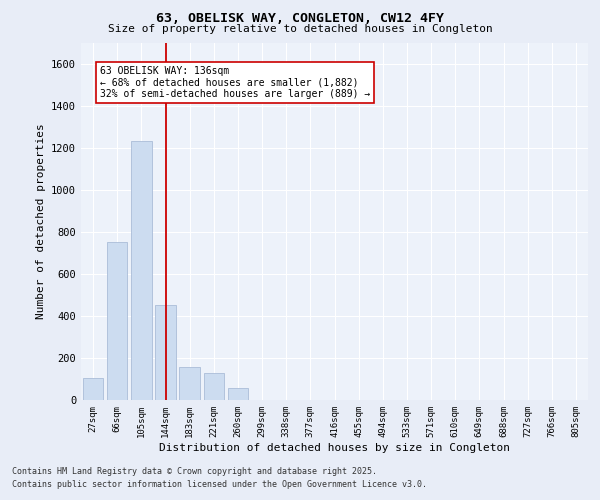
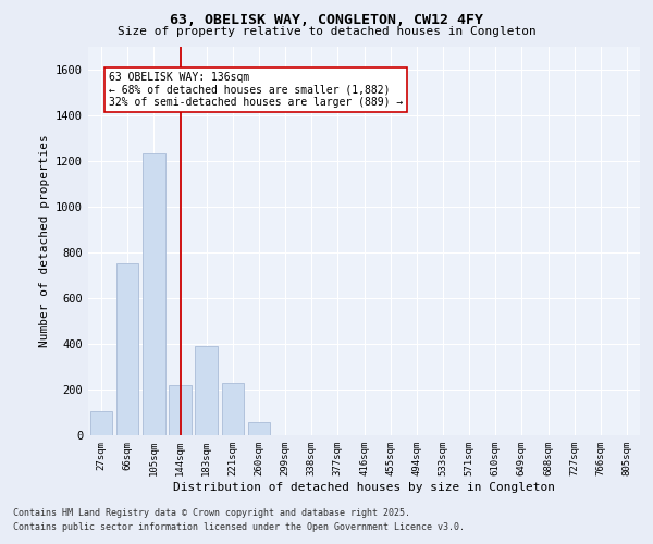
144sqm: 450 -> 220
183sqm: 155 -> 390
221sqm: 130 -> 230
